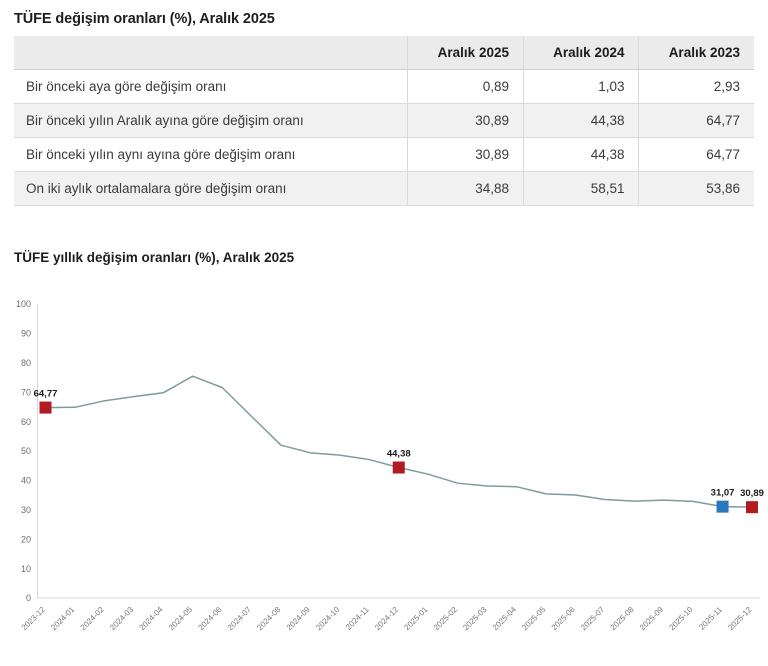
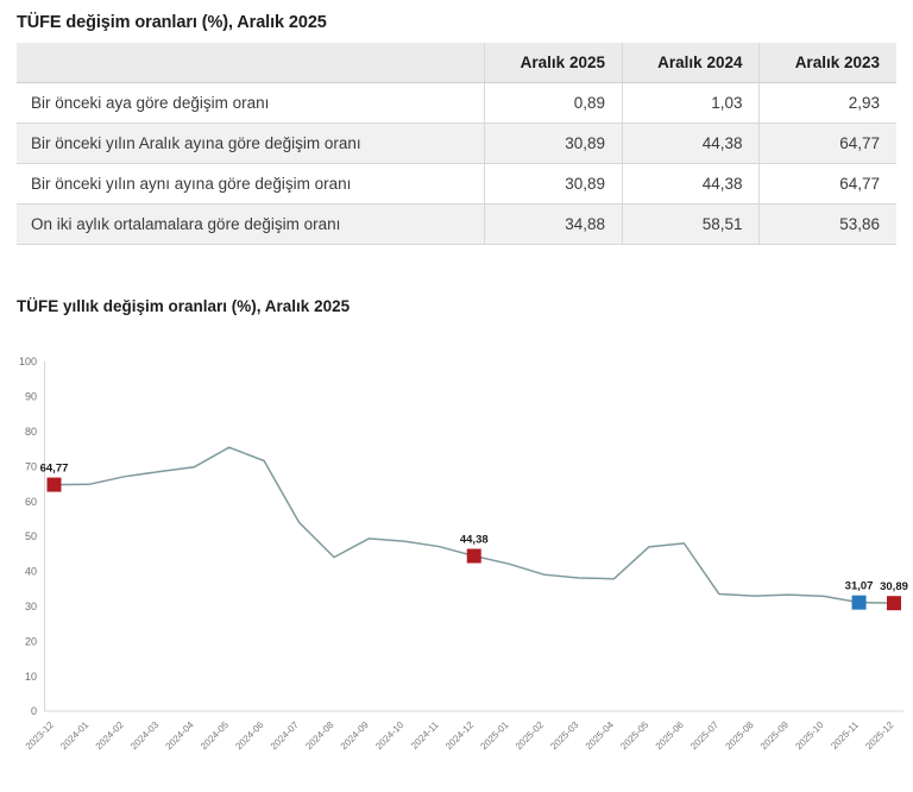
2024-07: 62 -> 54
2024-08: 52 -> 44
2025-05: 35 -> 47
2025-06: 35 -> 48
